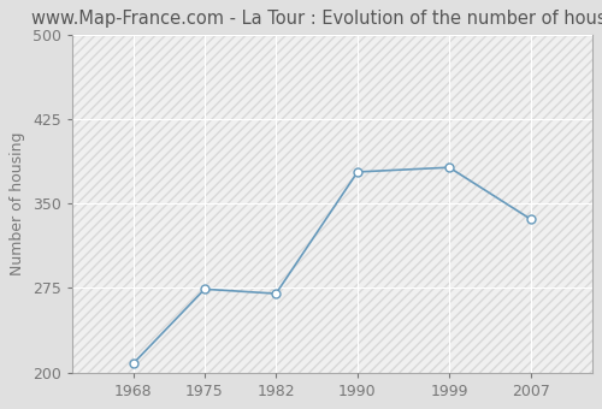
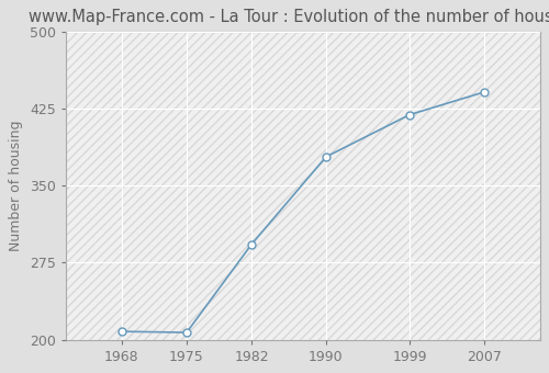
1975: 274 -> 207
1982: 270 -> 293
1999: 382 -> 419
2007: 336 -> 441
